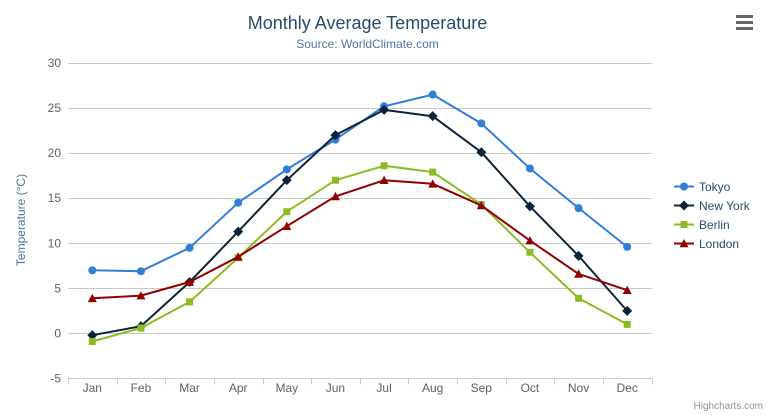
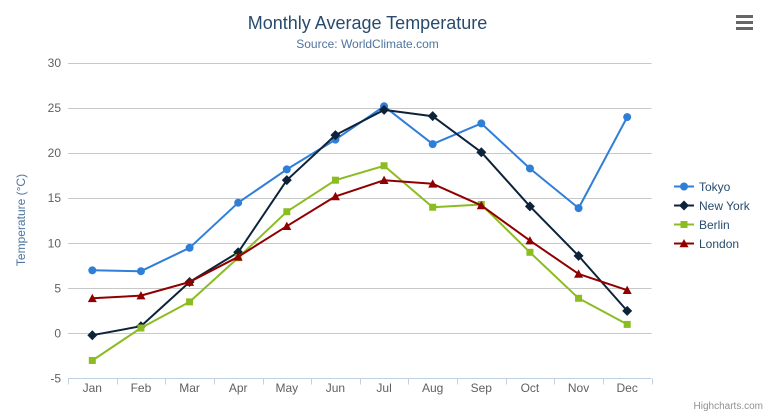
Berlin/Jan: -1 -> -3
New York/Apr: 11 -> 9
Tokyo/Aug: 26 -> 21
Berlin/Aug: 18 -> 14
Tokyo/Dec: 10 -> 24
